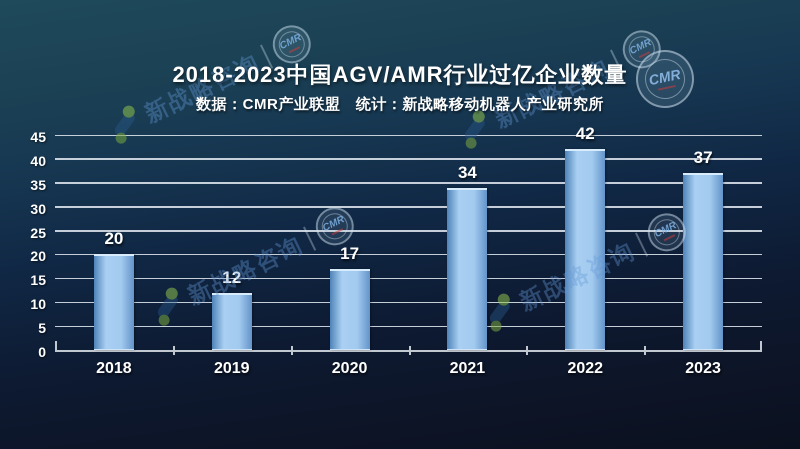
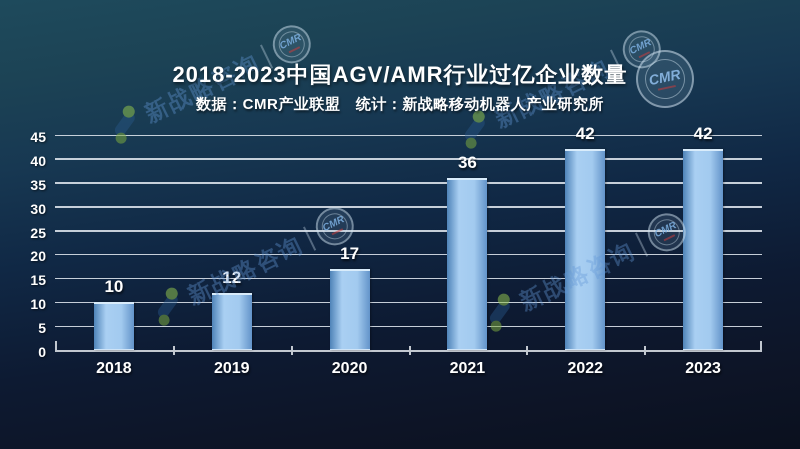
2018: 20 -> 10
2021: 34 -> 36
2023: 37 -> 42
